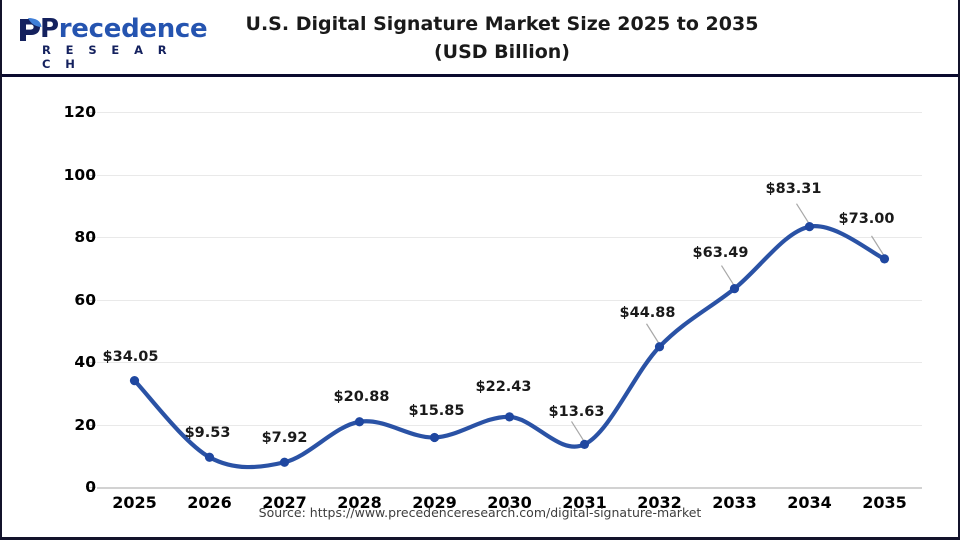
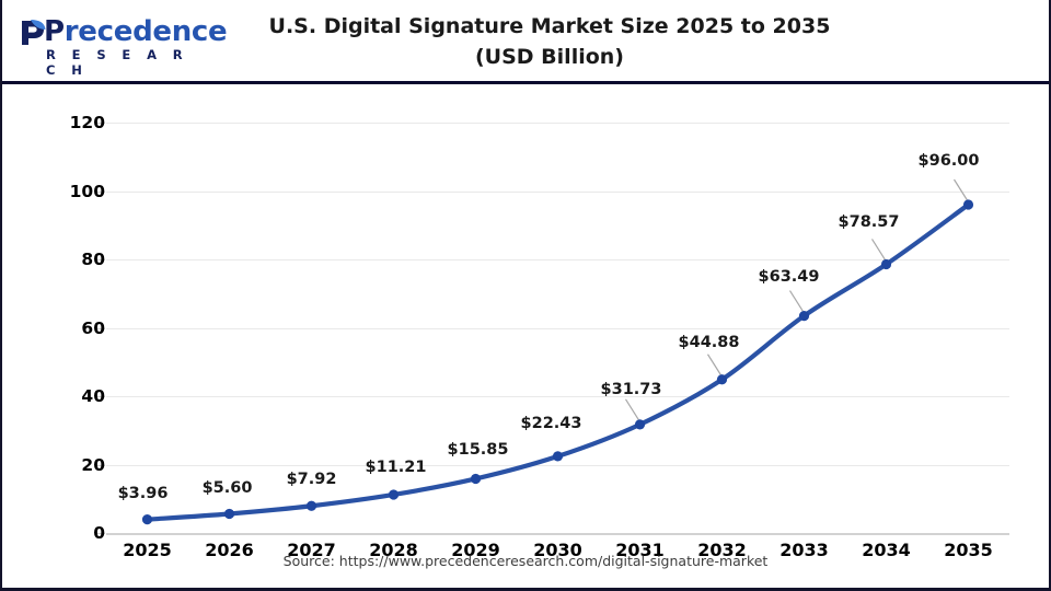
2025: $34.05 -> $3.96
2026: $9.53 -> $5.60
2028: $20.88 -> $11.21
2031: $13.63 -> $31.73
2034: $83.31 -> $78.57
2035: $73.00 -> $96.00
